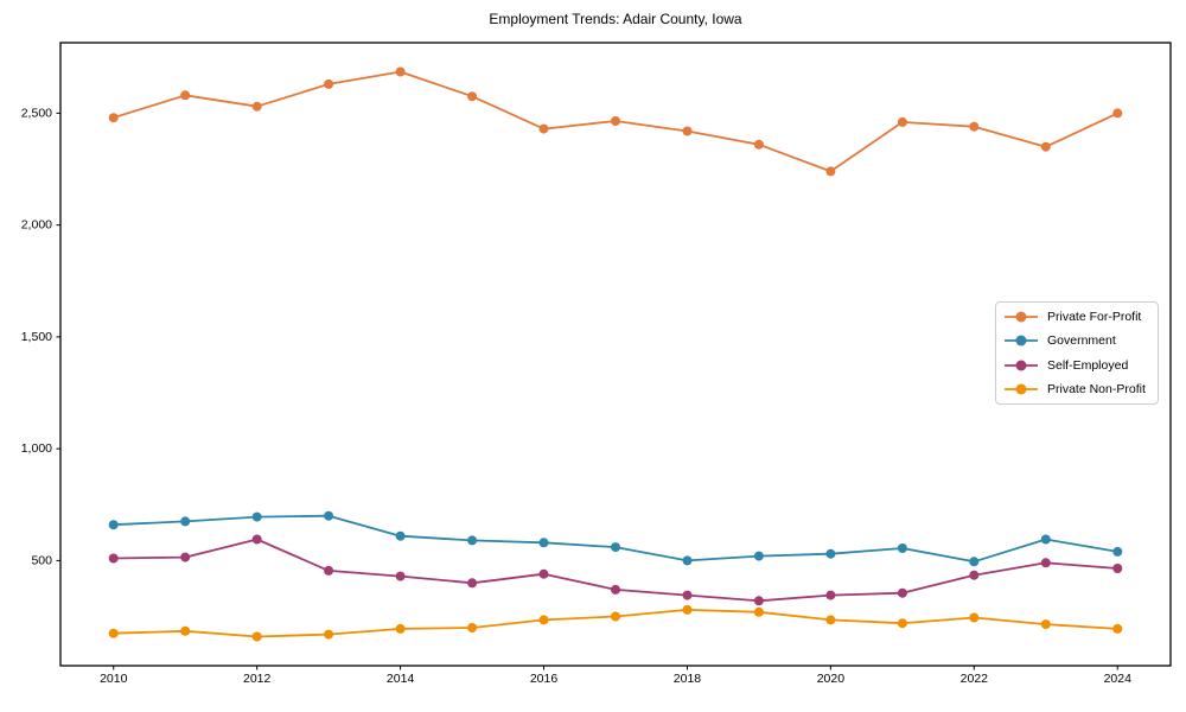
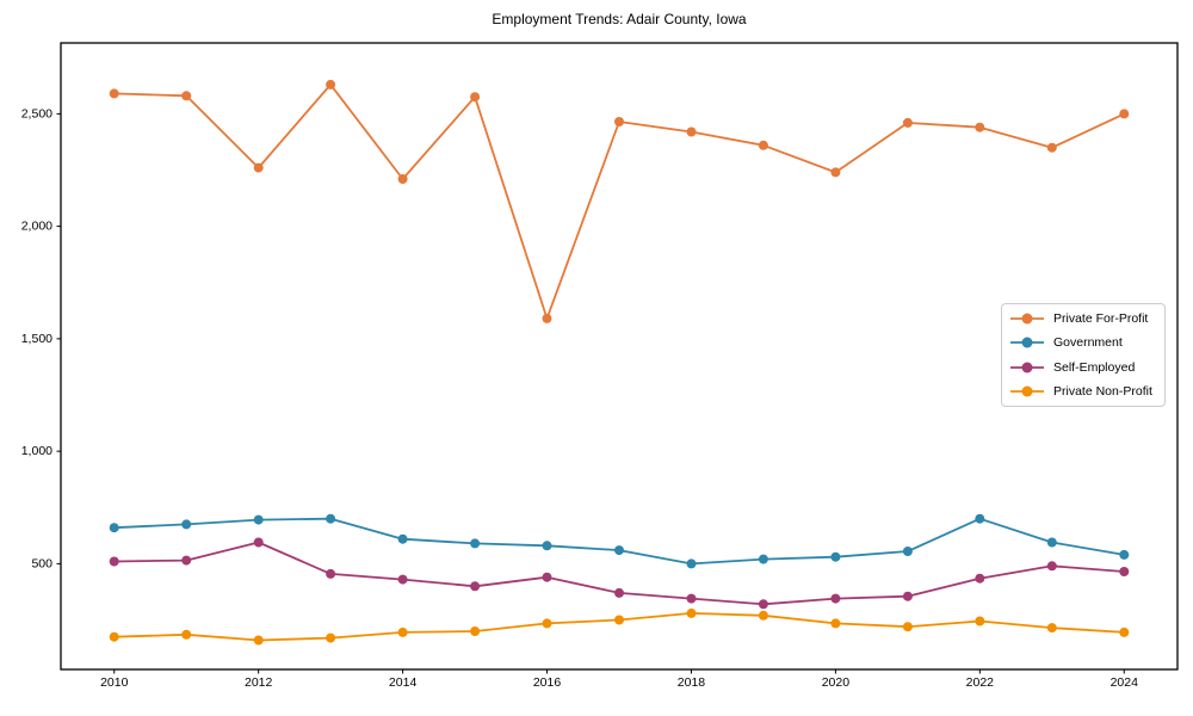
Private For-Profit/2010: 2480 -> 2590
Private For-Profit/2012: 2530 -> 2260
Private For-Profit/2014: 2680 -> 2210
Private For-Profit/2016: 2430 -> 1590
Government/2022: 500 -> 700
